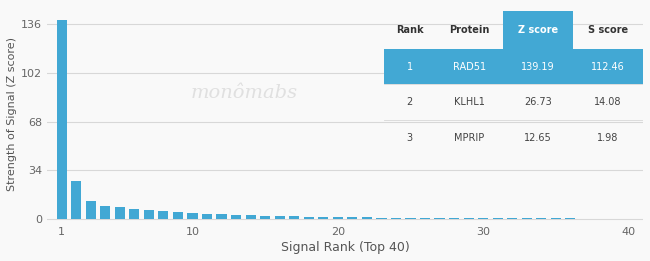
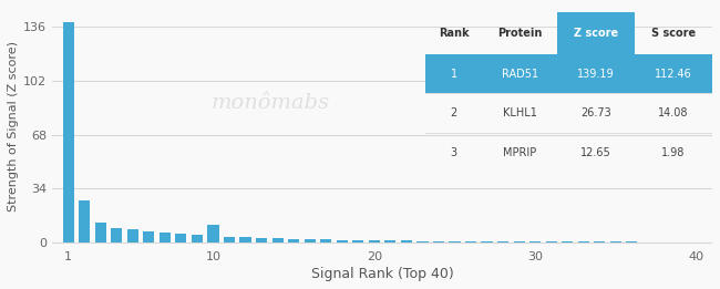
10: 4 -> 11
